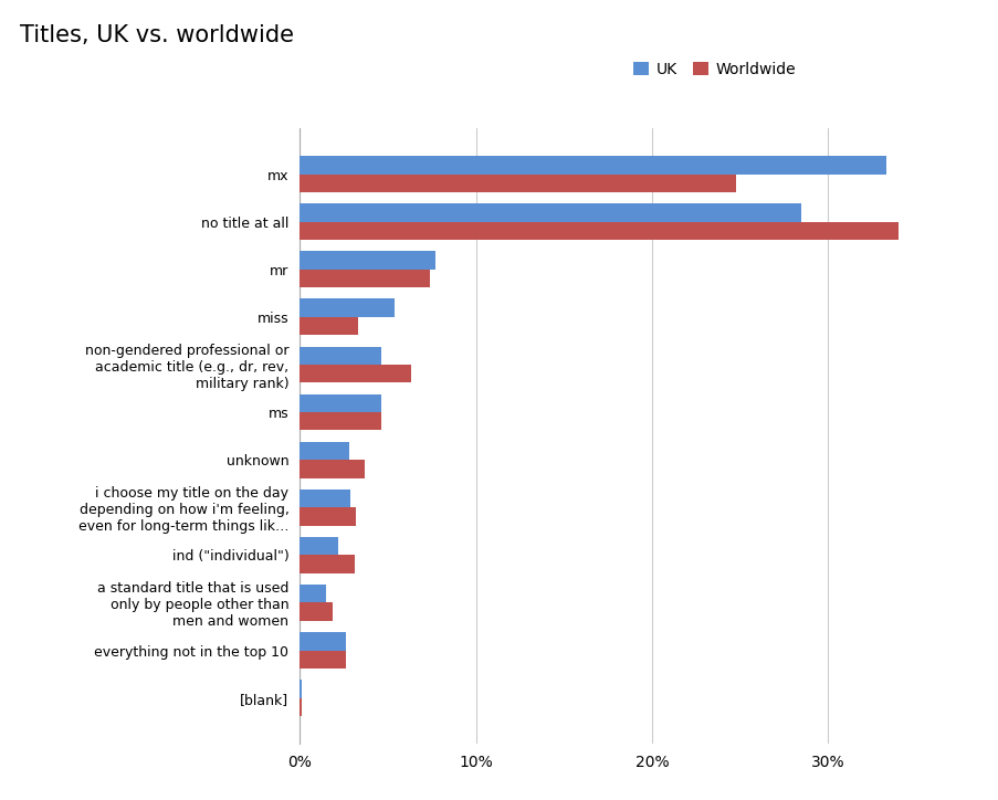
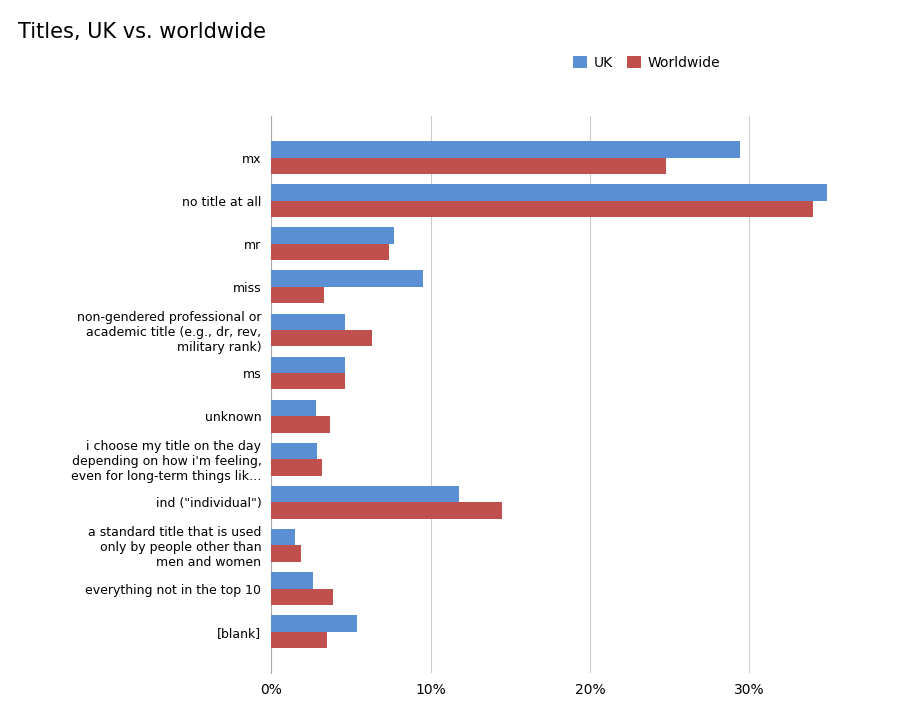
UK/mx: 33.3% -> 29.4%
UK/no title at all: 28.5% -> 34.9%
UK/miss: 5.4% -> 9.5%
UK/ind ("individual"): 2.2% -> 11.8%
Worldwide/ind ("individual"): 3.1% -> 14.5%
Worldwide/everything not in the top 10: 2.6% -> 3.9%
UK/[blank]: 0.1% -> 5.4%
Worldwide/[blank]: 0.1% -> 3.5%
